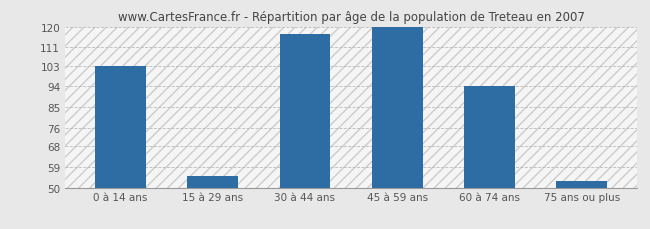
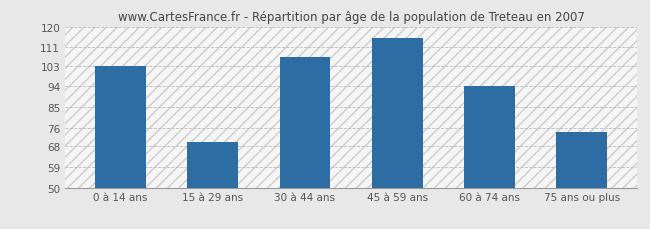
15 à 29 ans: 55 -> 70
30 à 44 ans: 117 -> 107
45 à 59 ans: 120 -> 115
75 ans ou plus: 53 -> 74
